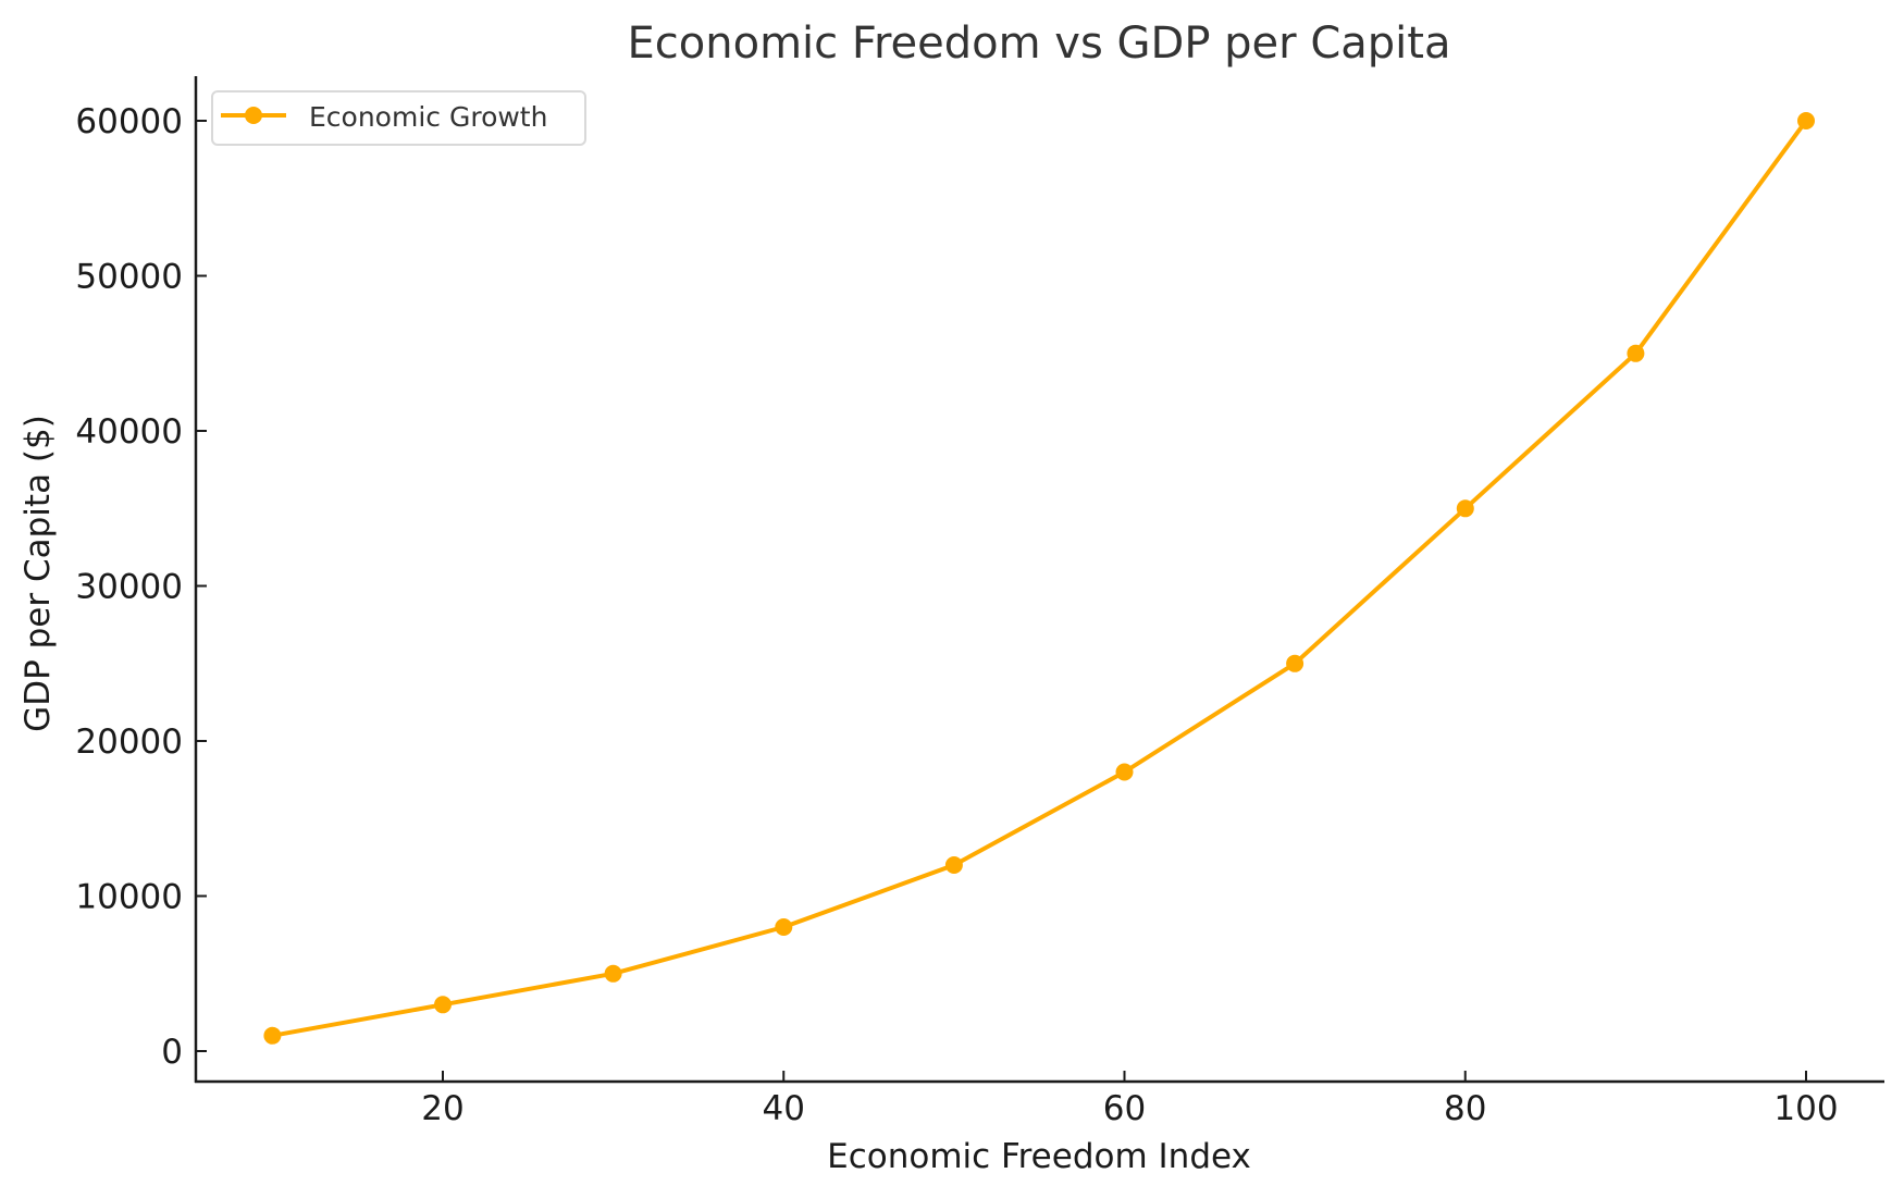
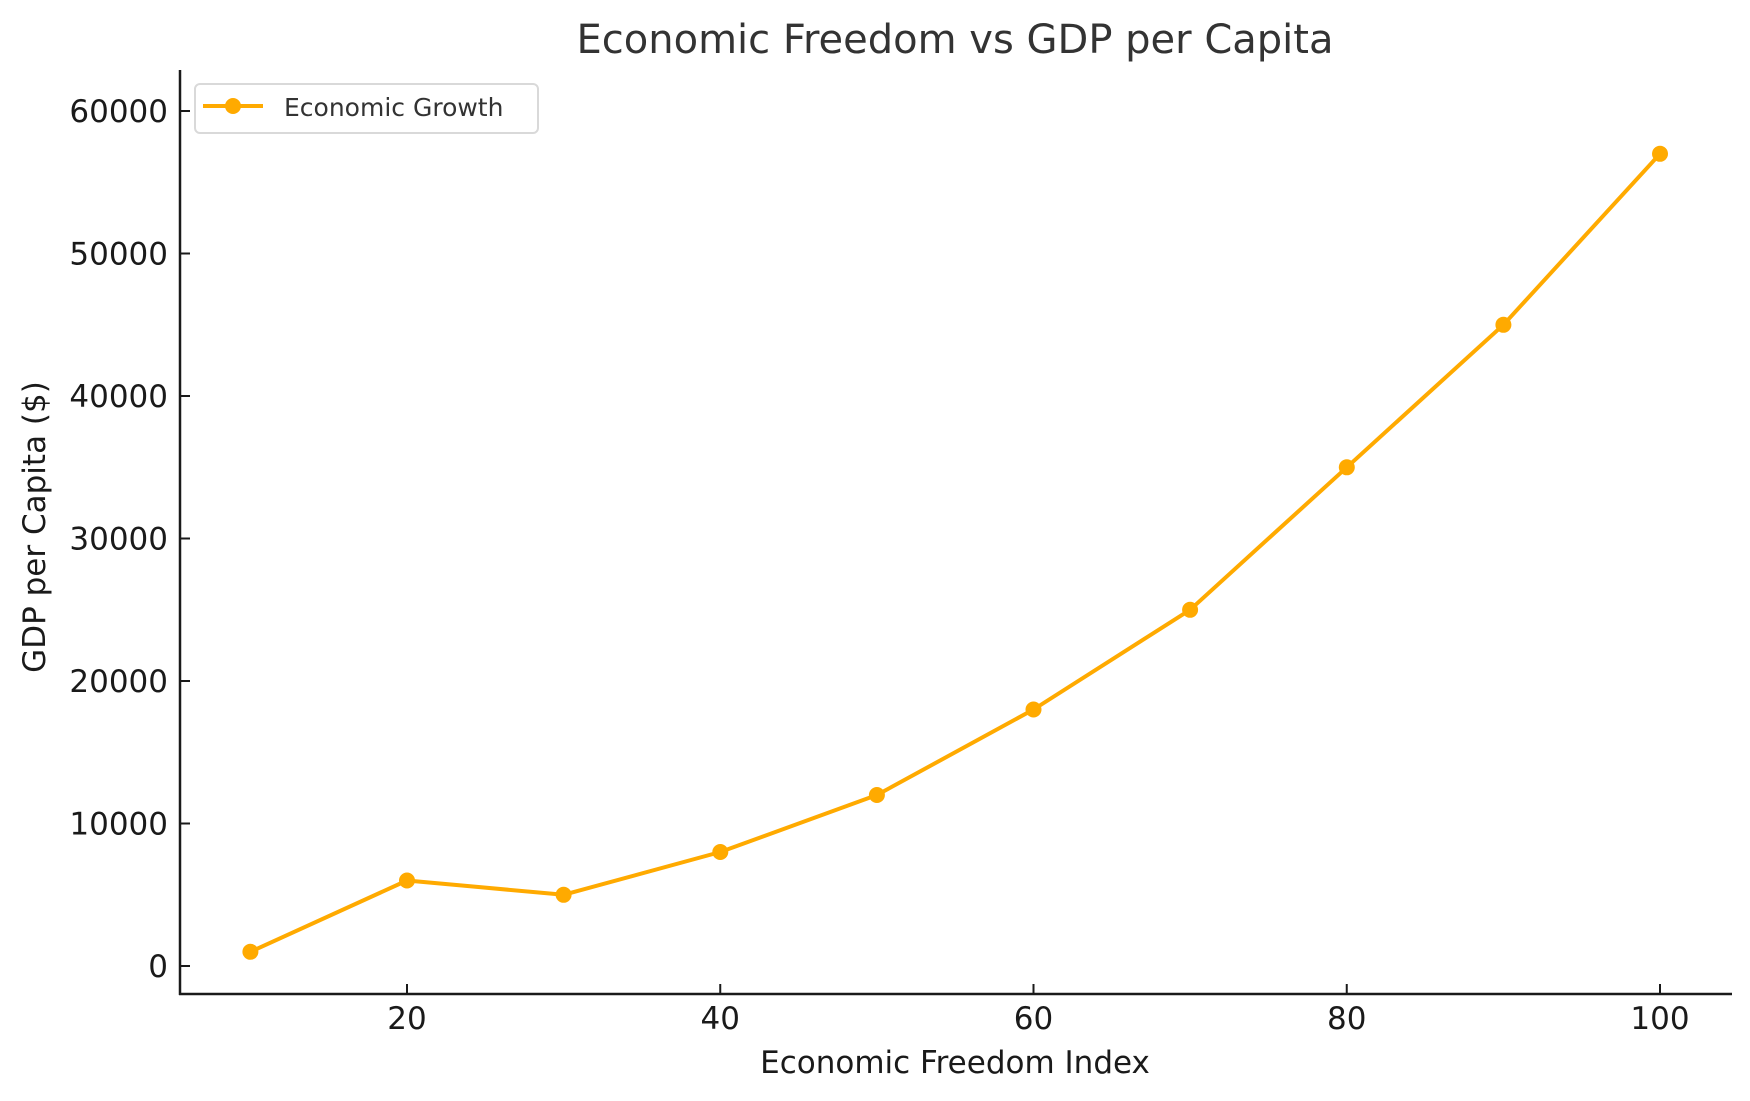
20: 3000 -> 6000
100: 60000 -> 57000
